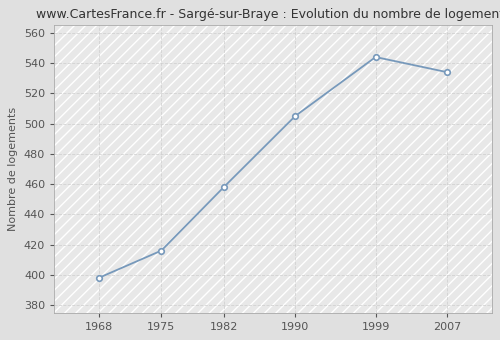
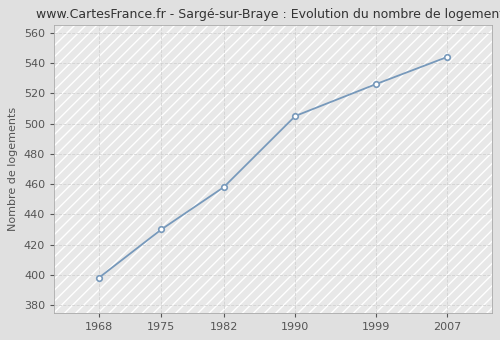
1975: 416 -> 430
1999: 544 -> 526
2007: 534 -> 544
